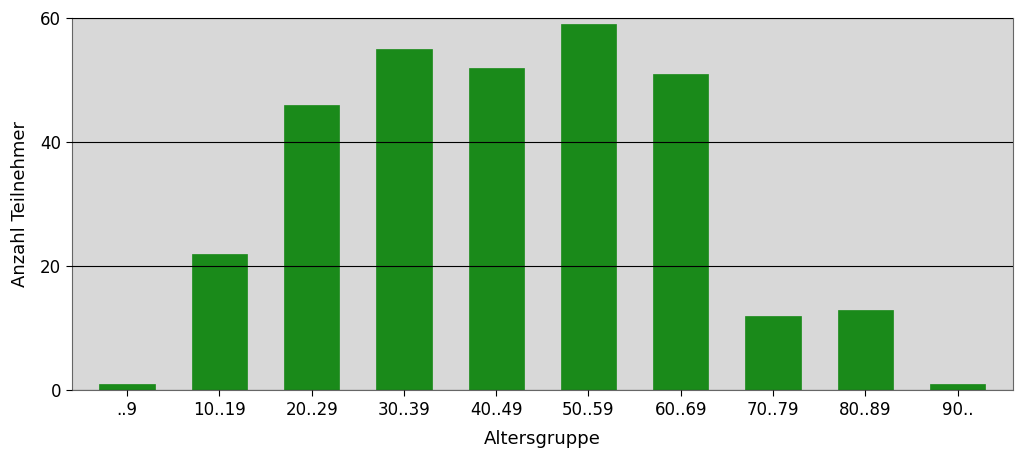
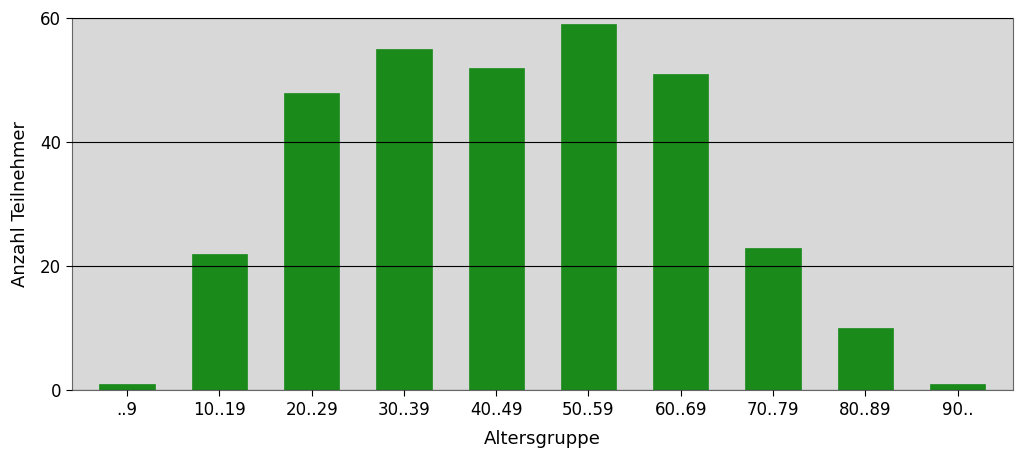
20..29: 46 -> 48
70..79: 12 -> 23
80..89: 13 -> 10
